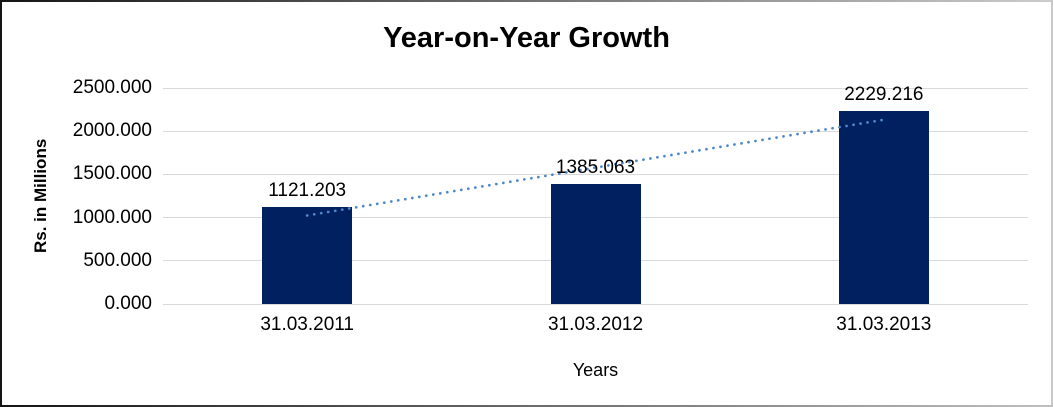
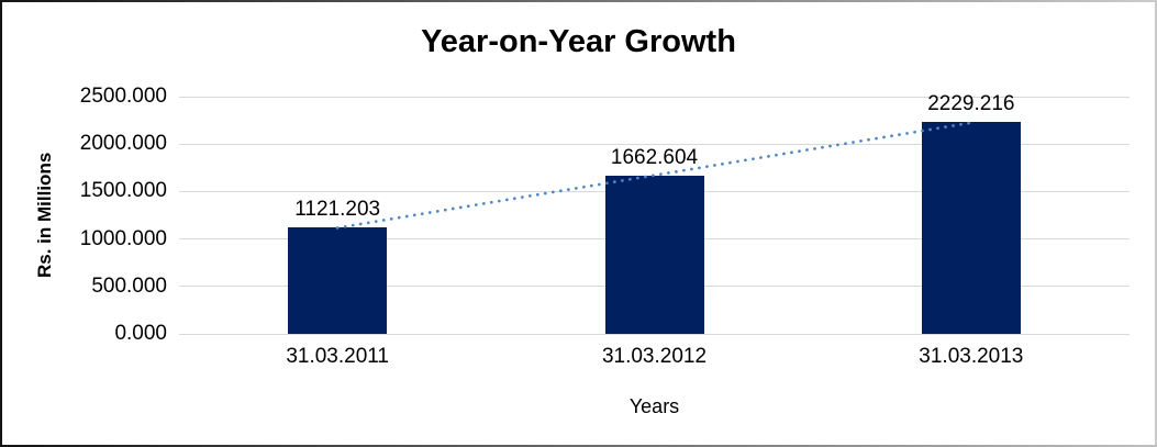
31.03.2012: 1385.063 -> 1662.604
